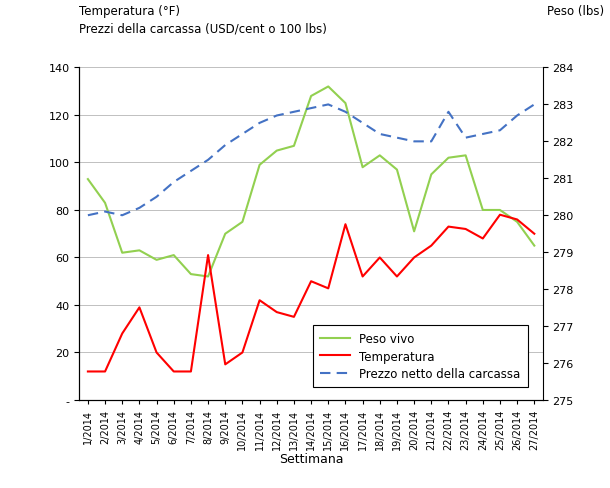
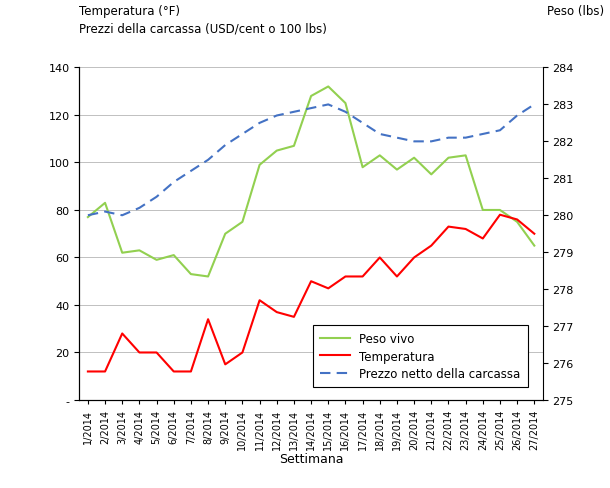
Peso vivo/1/2014: 93 -> 77
Temperatura/4/2014: 39 -> 20
Temperatura/8/2014: 61 -> 34
Temperatura/16/2014: 74 -> 52
Peso vivo/20/2014: 71 -> 102
Prezzo netto della carcassa/22/2014: 282.8 -> 282.1
